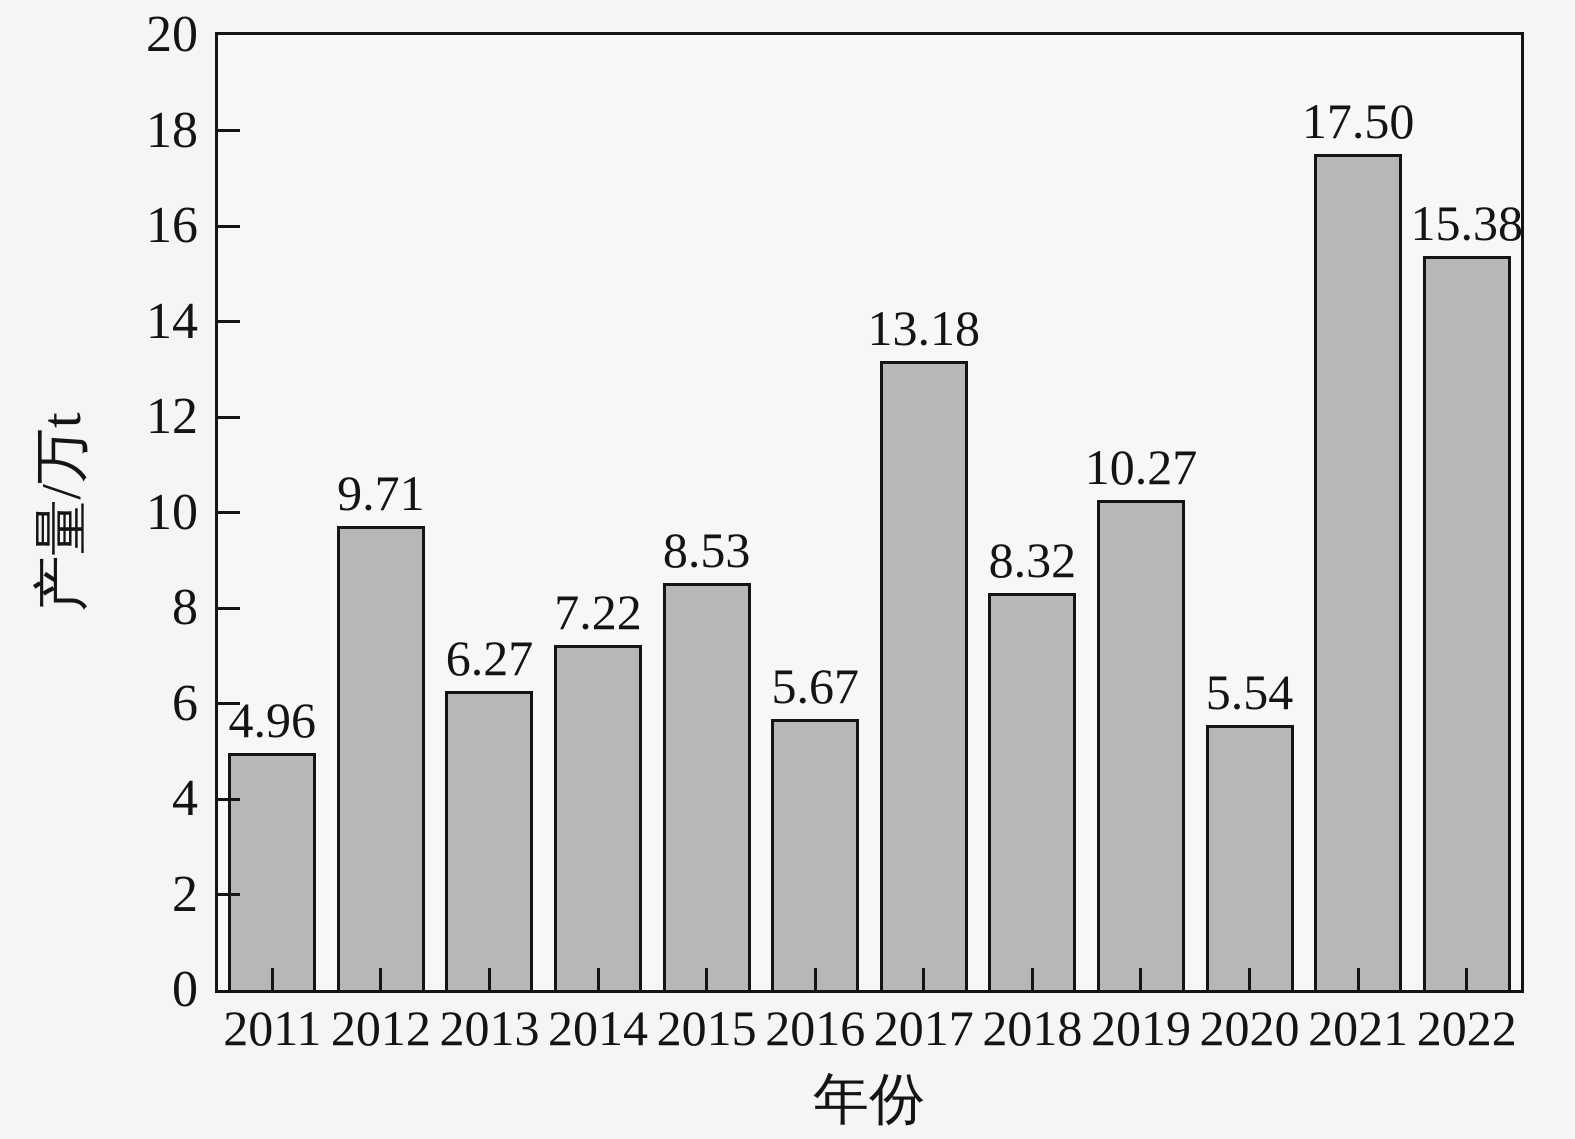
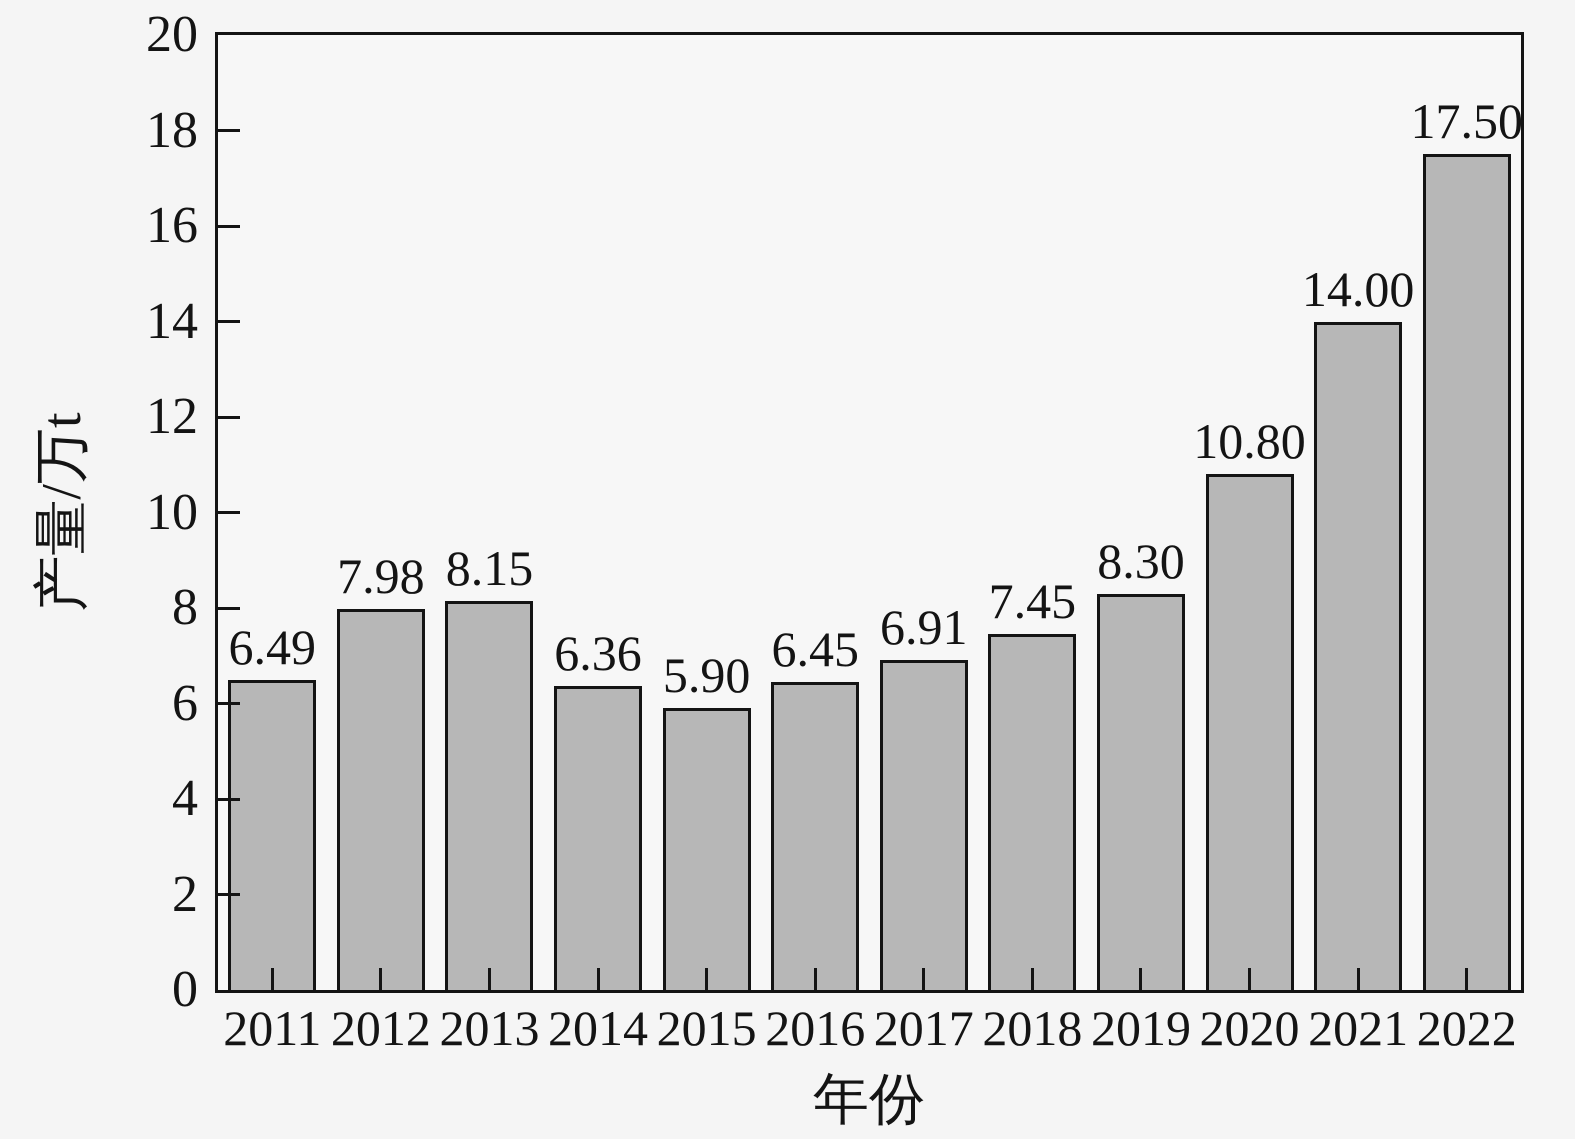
2011: 4.96 -> 6.49
2012: 9.71 -> 7.98
2013: 6.27 -> 8.15
2014: 7.22 -> 6.36
2015: 8.53 -> 5.90
2016: 5.67 -> 6.45
2017: 13.18 -> 6.91
2018: 8.32 -> 7.45
2019: 10.27 -> 8.30
2020: 5.54 -> 10.80
2021: 17.50 -> 14.00
2022: 15.38 -> 17.50
